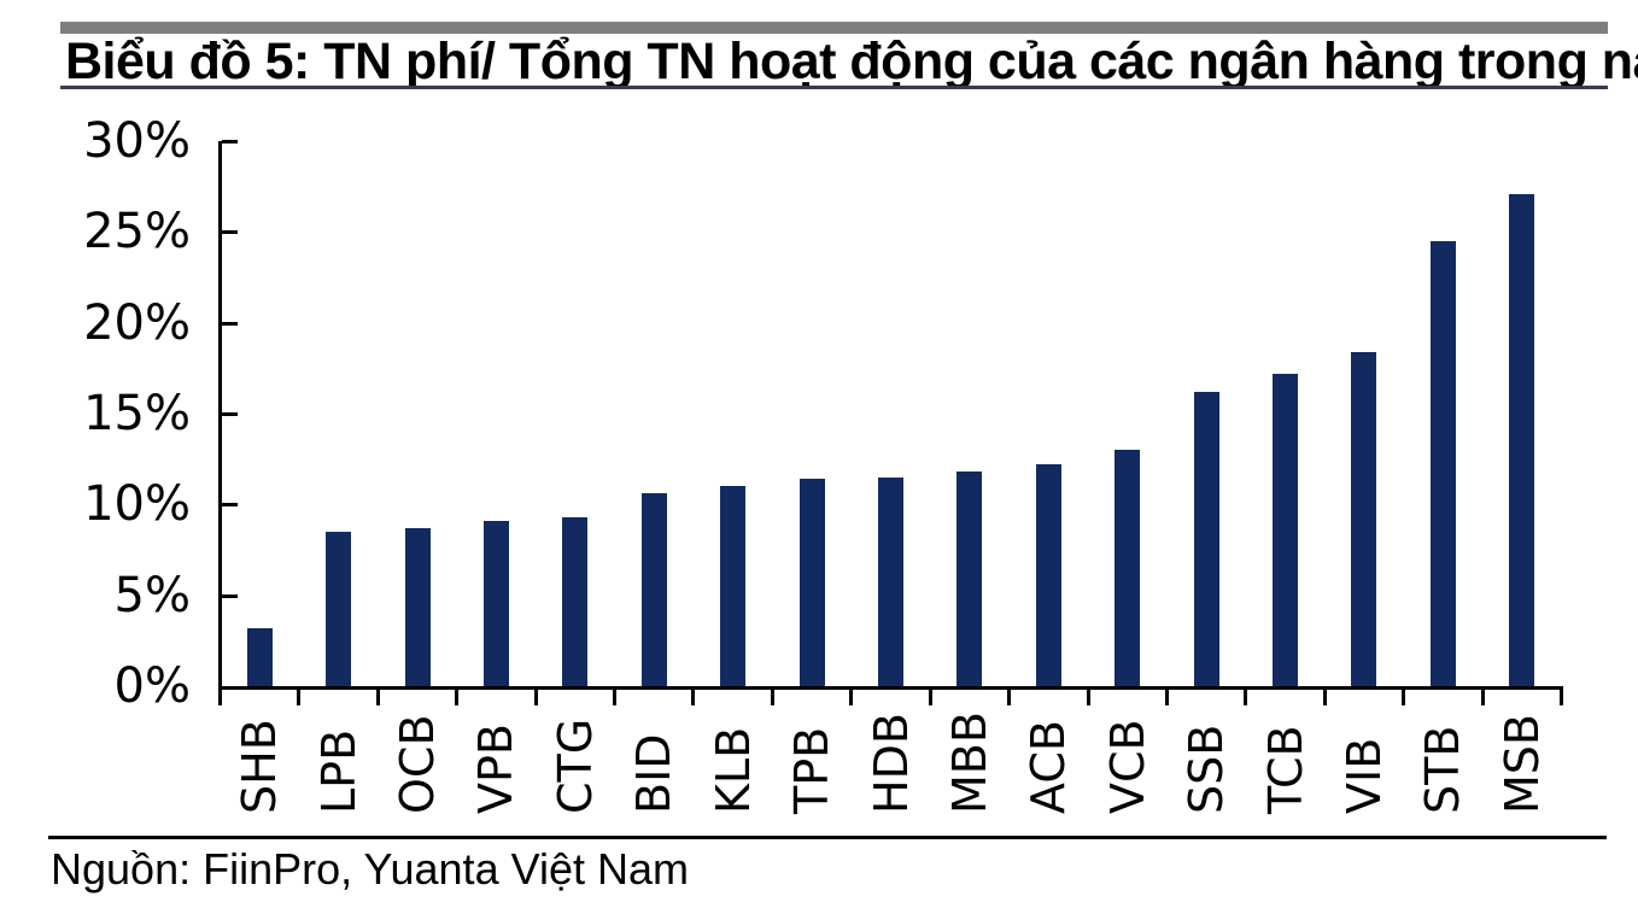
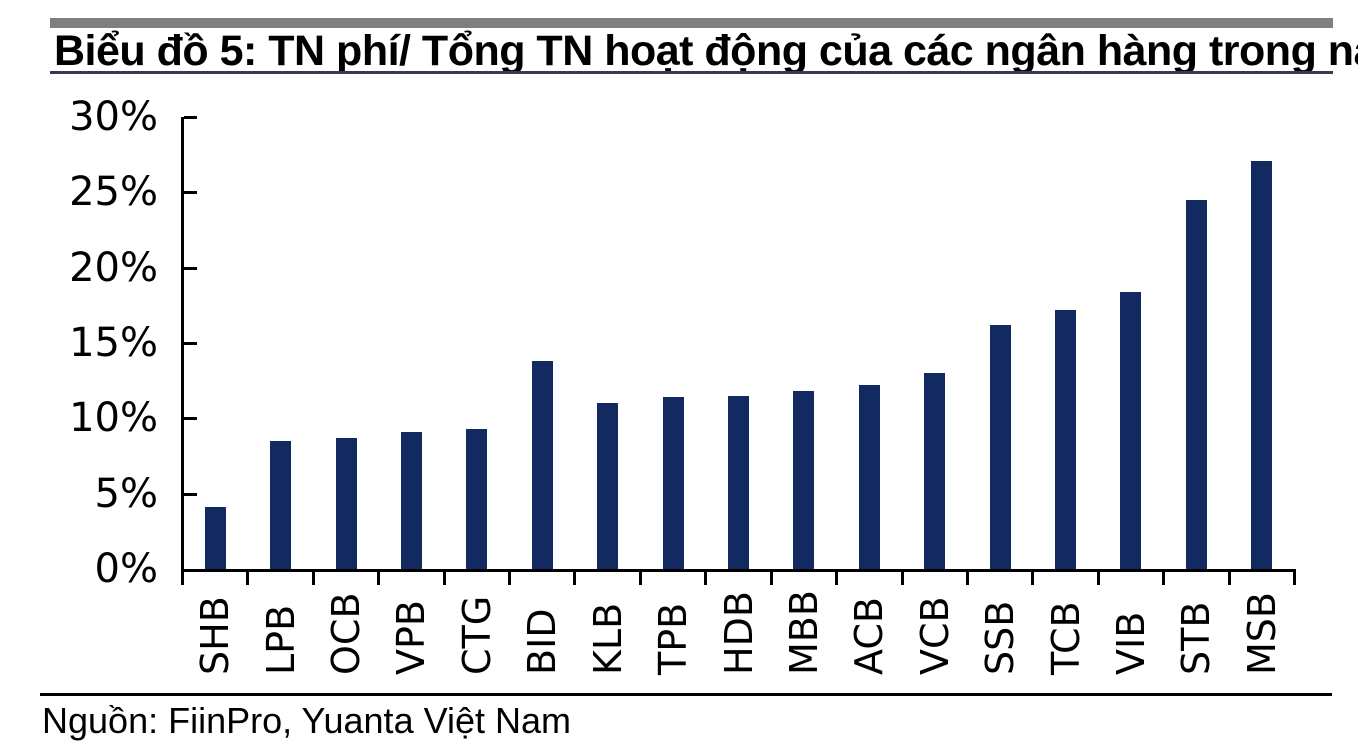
SHB: 3.2% -> 4.1%
BID: 10.6% -> 13.8%
